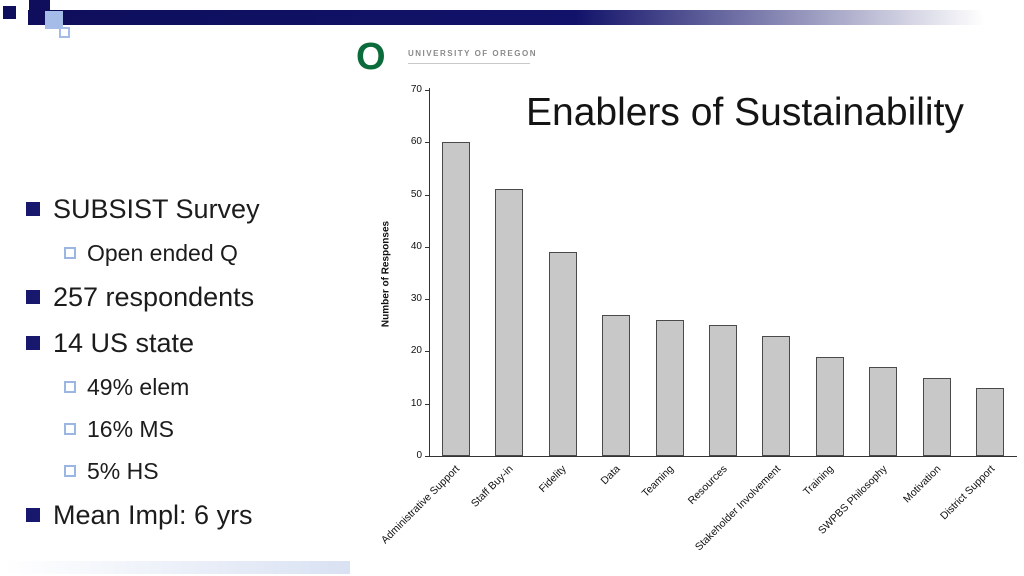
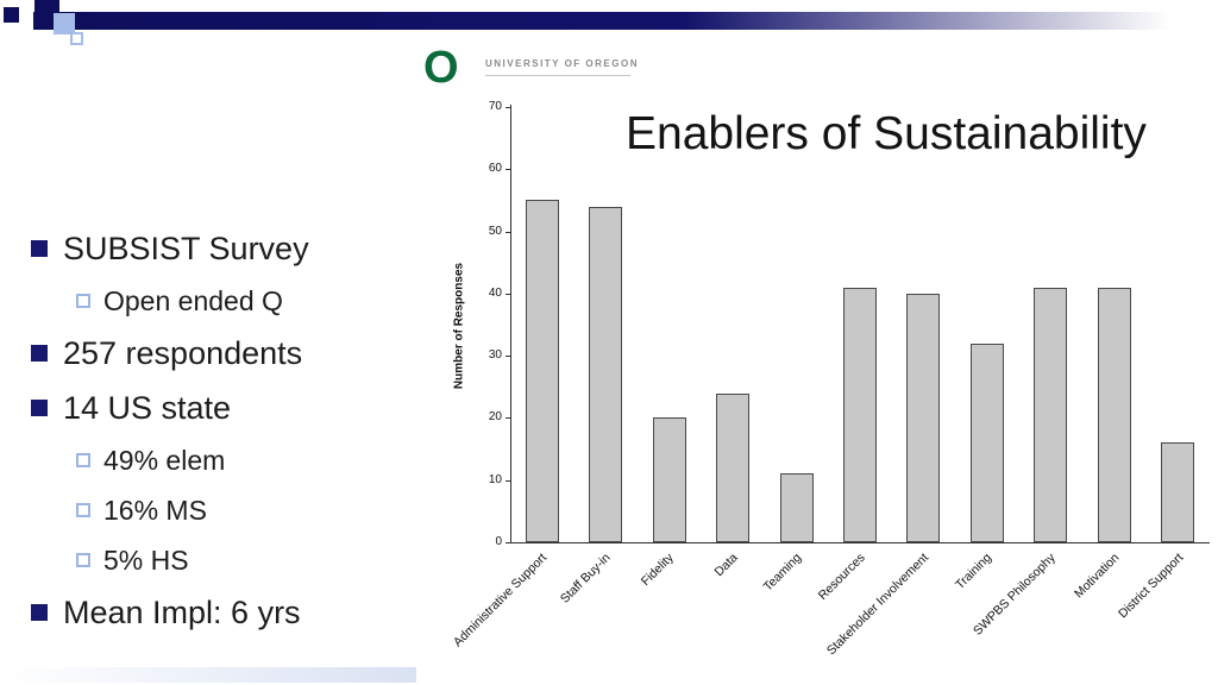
Administrative Support: 60 -> 55
Staff Buy-in: 51 -> 54
Fidelity: 39 -> 20
Data: 27 -> 24
Teaming: 26 -> 11
Resources: 25 -> 41
Stakeholder Involvement: 23 -> 40
Training: 19 -> 32
SWPBS Philosophy: 17 -> 41
Motivation: 15 -> 41
District Support: 13 -> 16
